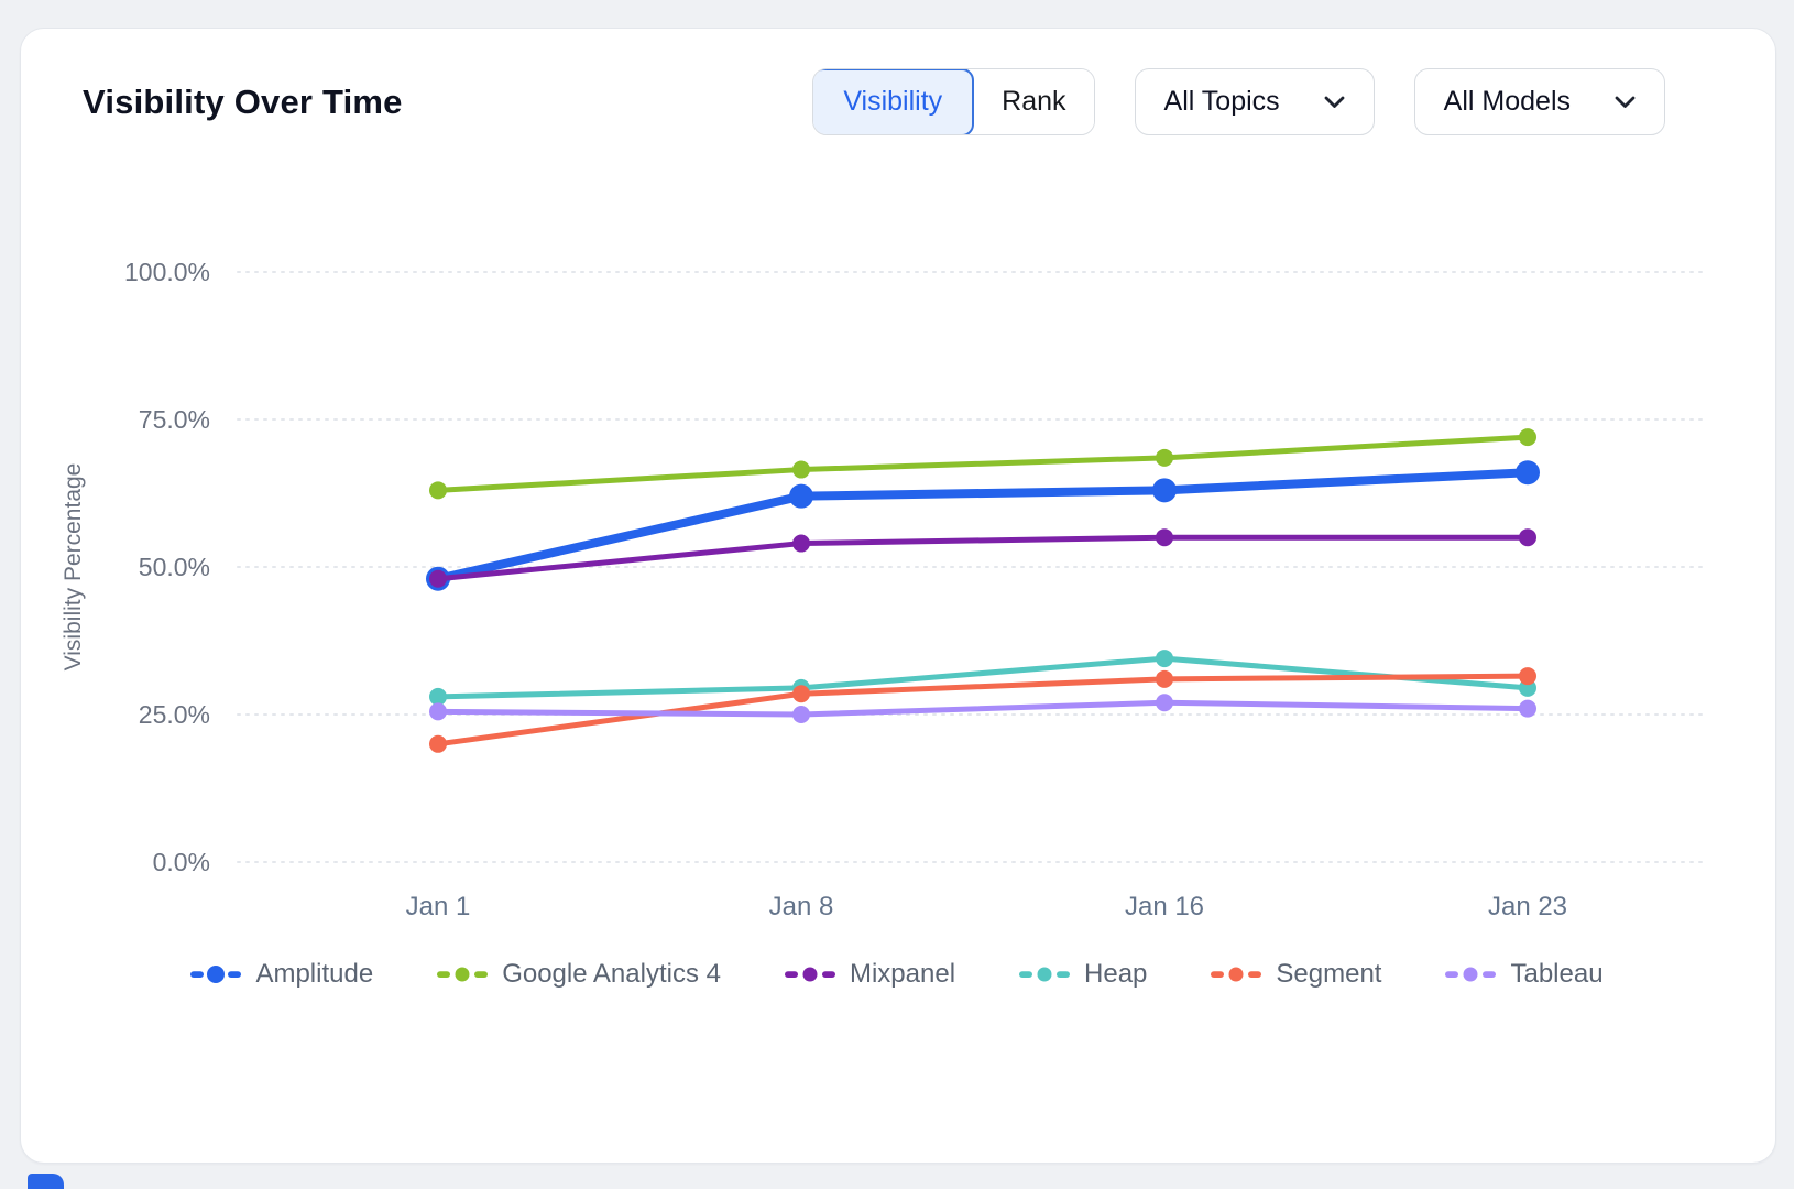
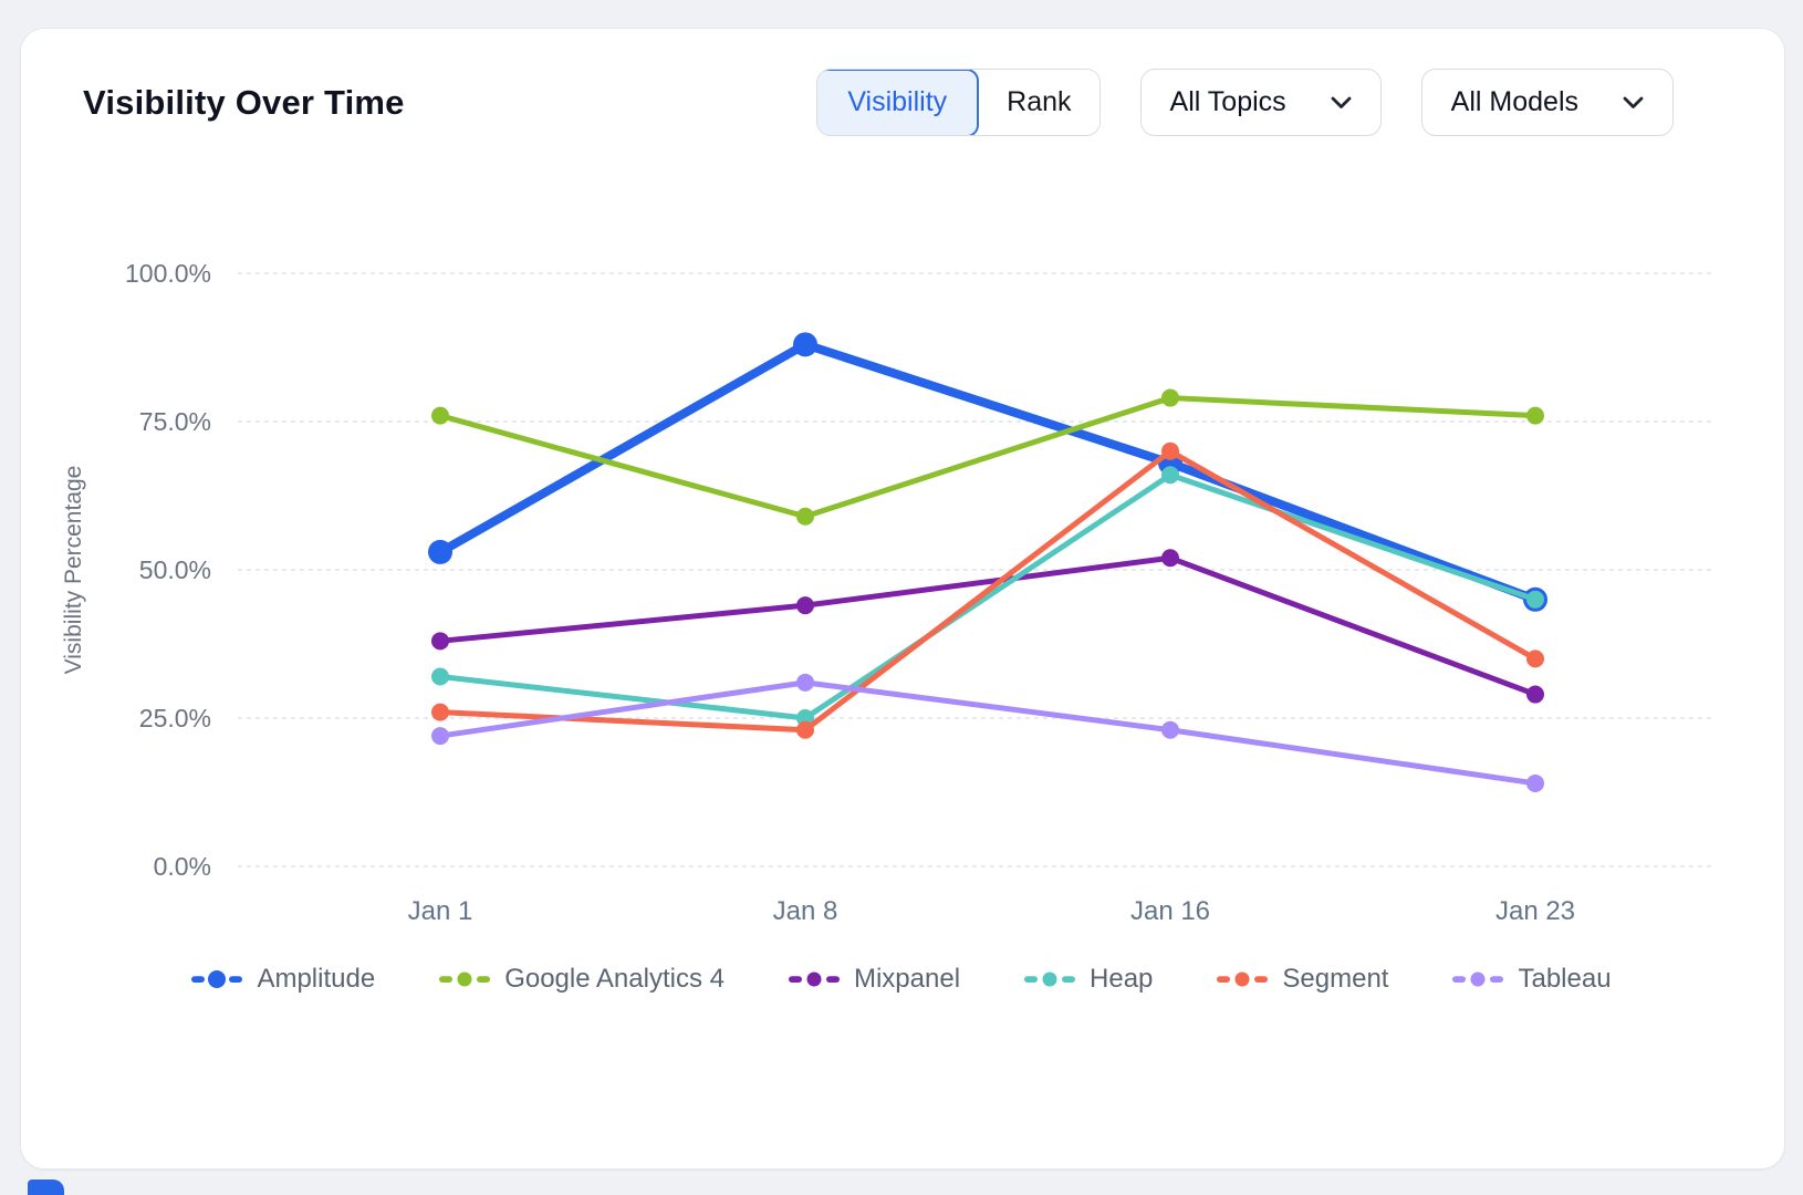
Amplitude/Jan 1: 48% -> 53%
Google Analytics 4/Jan 1: 63% -> 76%
Mixpanel/Jan 1: 48% -> 38%
Heap/Jan 1: 28% -> 32%
Segment/Jan 1: 20% -> 26%
Tableau/Jan 1: 26% -> 22%
Amplitude/Jan 8: 62% -> 88%
Google Analytics 4/Jan 8: 66% -> 59%
Mixpanel/Jan 8: 54% -> 44%
Heap/Jan 8: 30% -> 25%
Segment/Jan 8: 28% -> 23%
Tableau/Jan 8: 25% -> 31%
Amplitude/Jan 16: 63% -> 68%
Google Analytics 4/Jan 16: 68% -> 79%
Mixpanel/Jan 16: 55% -> 52%
Heap/Jan 16: 34% -> 66%
Segment/Jan 16: 31% -> 70%
Tableau/Jan 16: 27% -> 23%
Amplitude/Jan 23: 66% -> 45%
Google Analytics 4/Jan 23: 72% -> 76%
Mixpanel/Jan 23: 55% -> 29%
Heap/Jan 23: 30% -> 45%
Segment/Jan 23: 32% -> 35%
Tableau/Jan 23: 26% -> 14%
